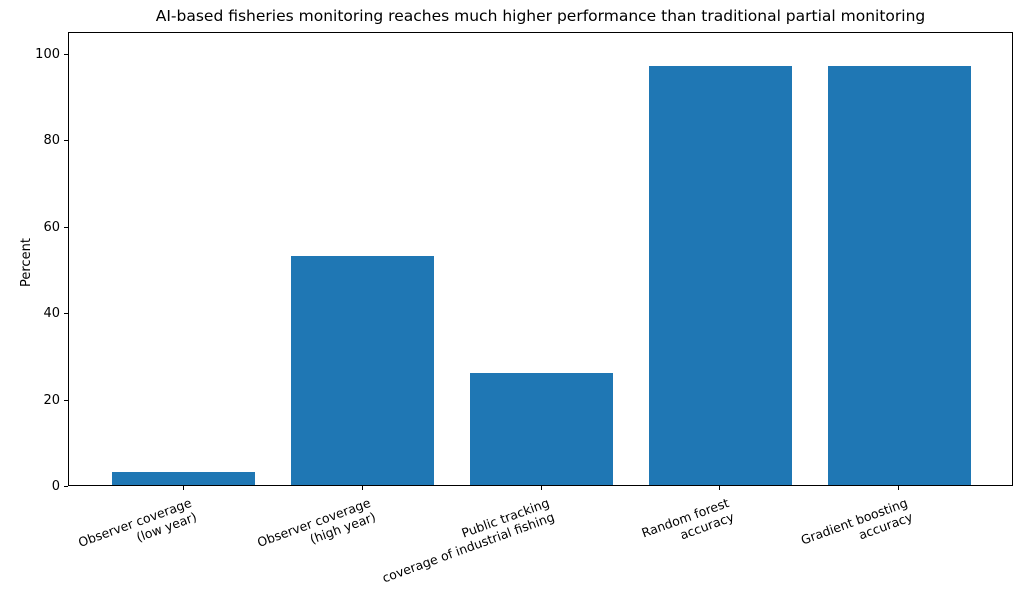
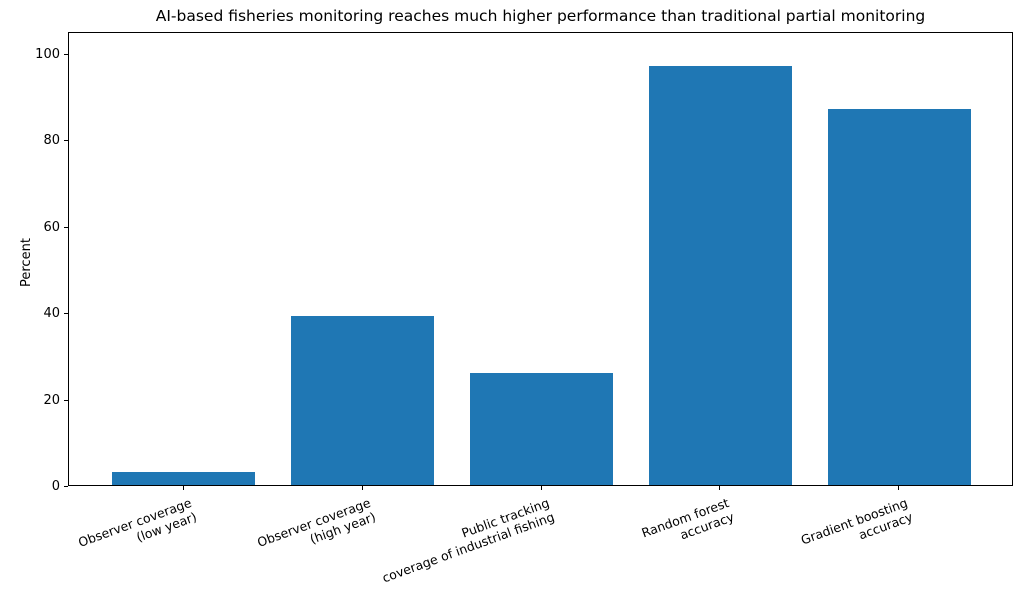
Observer coverage (high year): 53 -> 39
Gradient boosting accuracy: 97 -> 87
